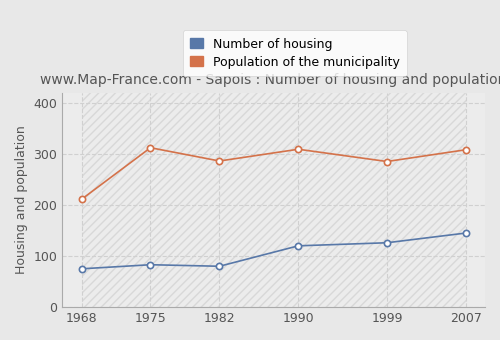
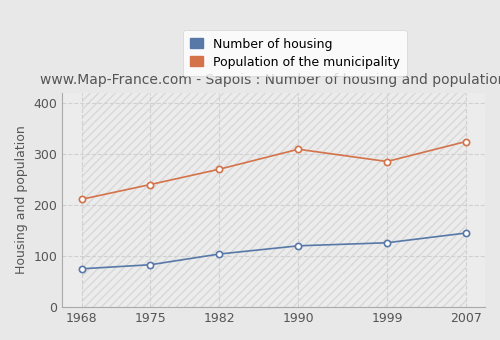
Population of the municipality/1975: 312 -> 240
Number of housing/1982: 80 -> 104
Population of the municipality/1982: 286 -> 270
Population of the municipality/2007: 308 -> 324
